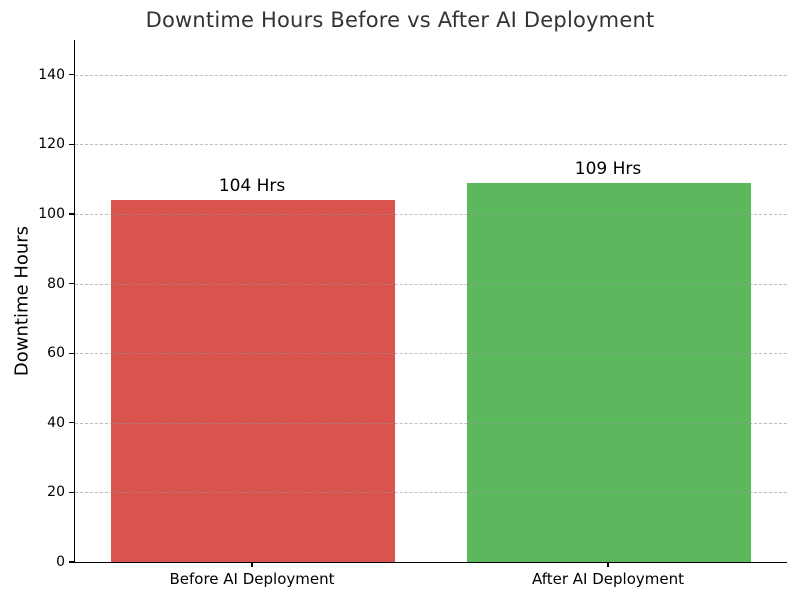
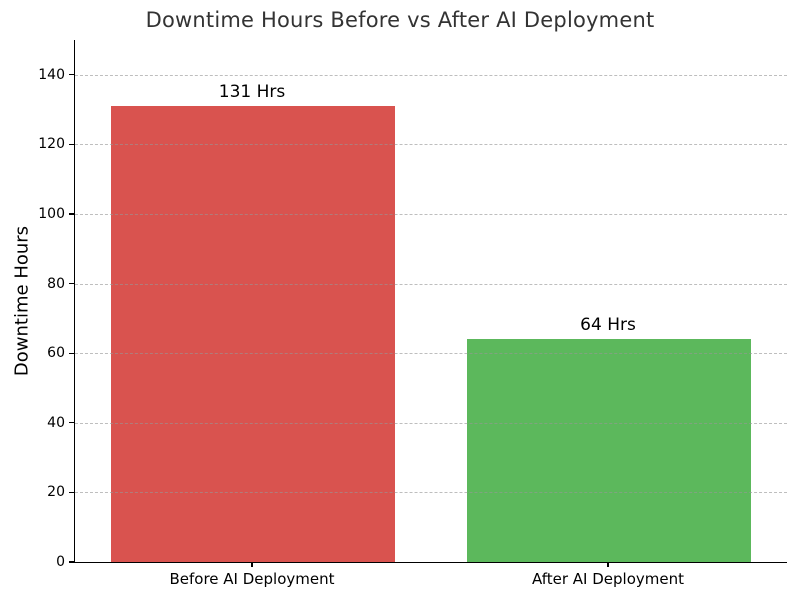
Before AI Deployment: 104 -> 131
After AI Deployment: 109 -> 64
